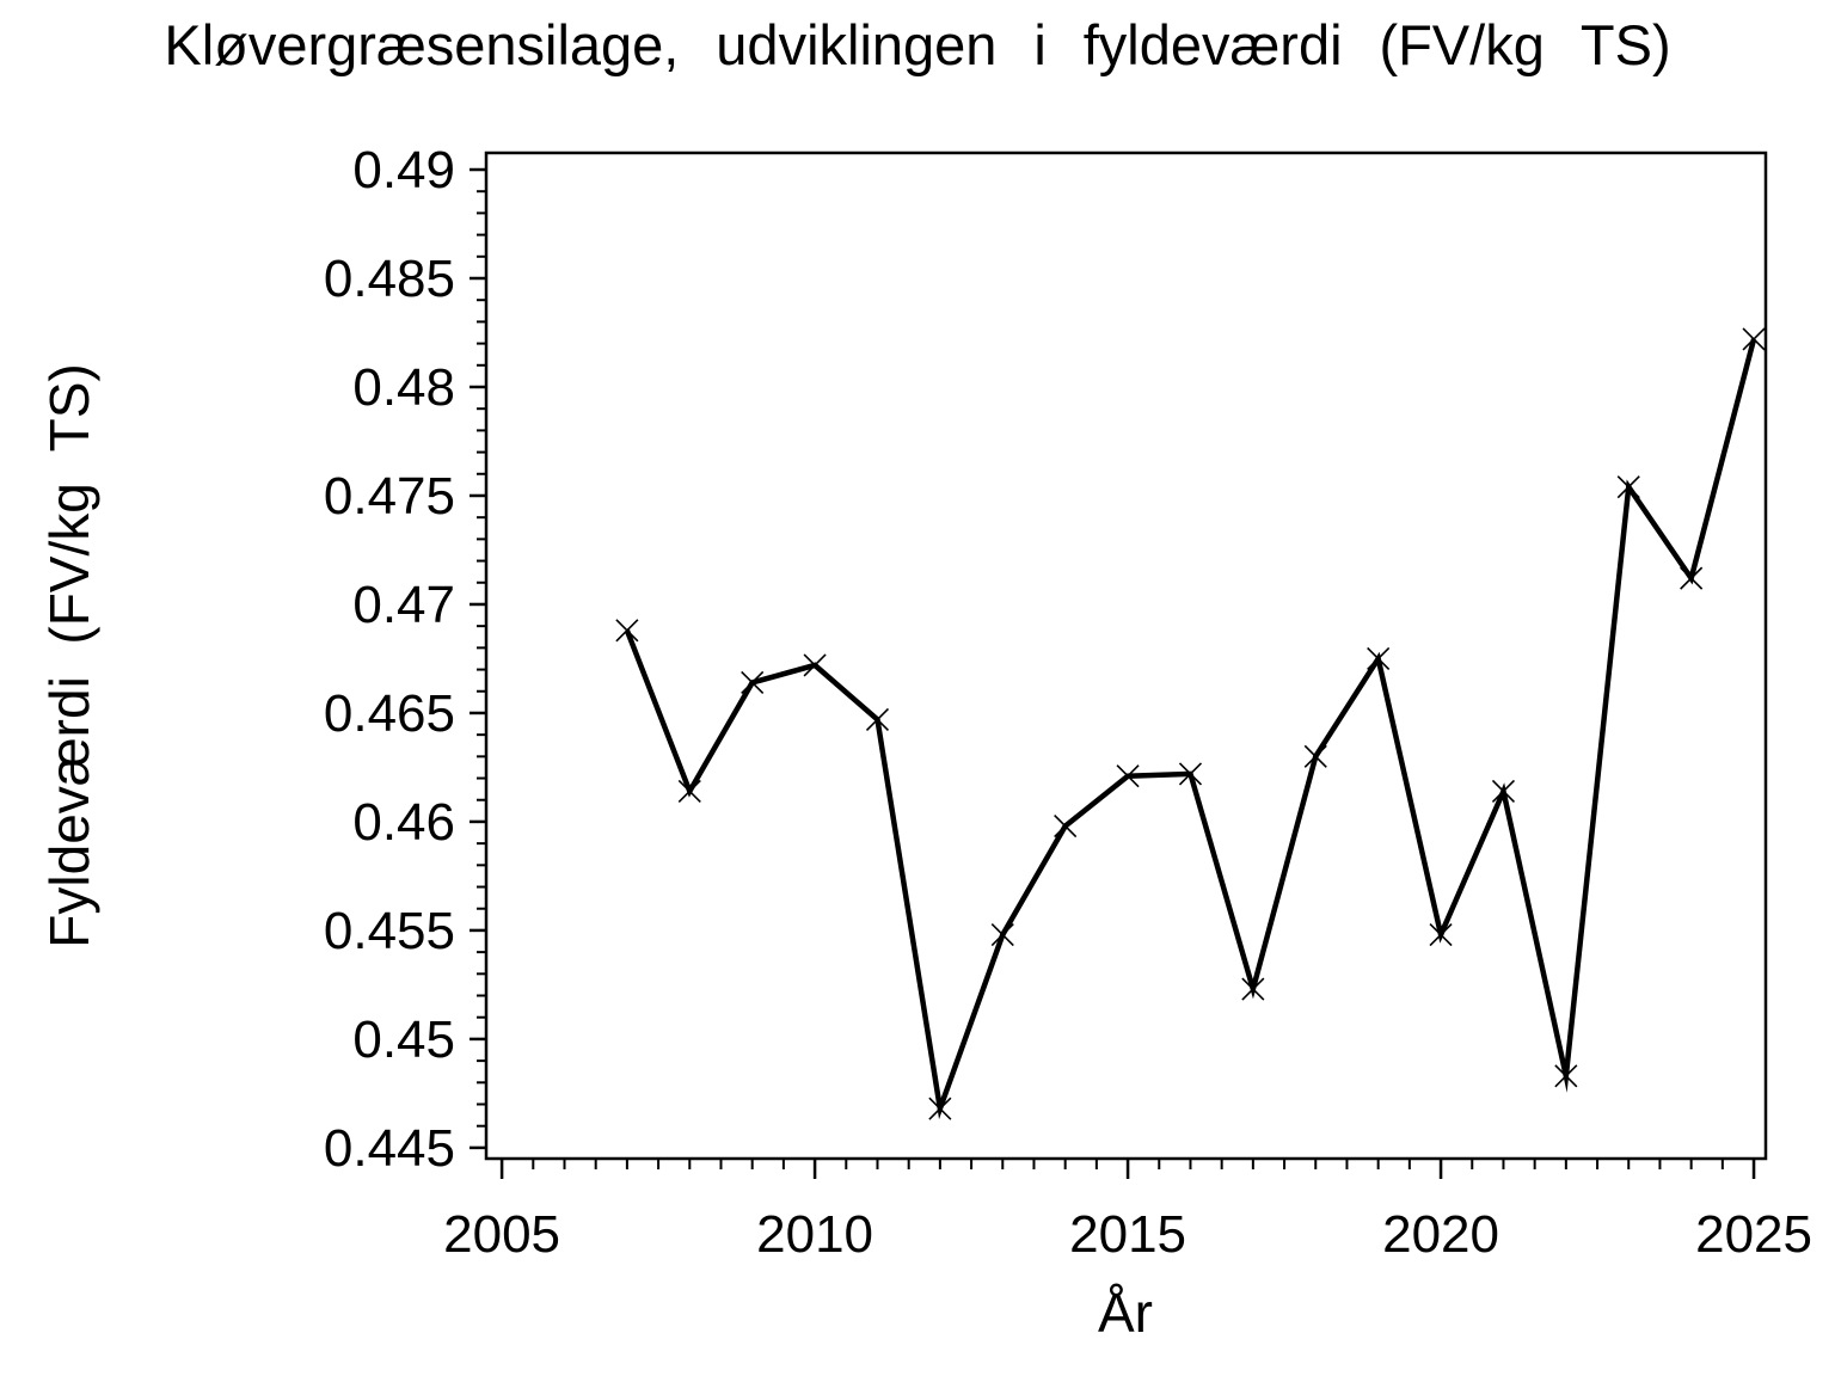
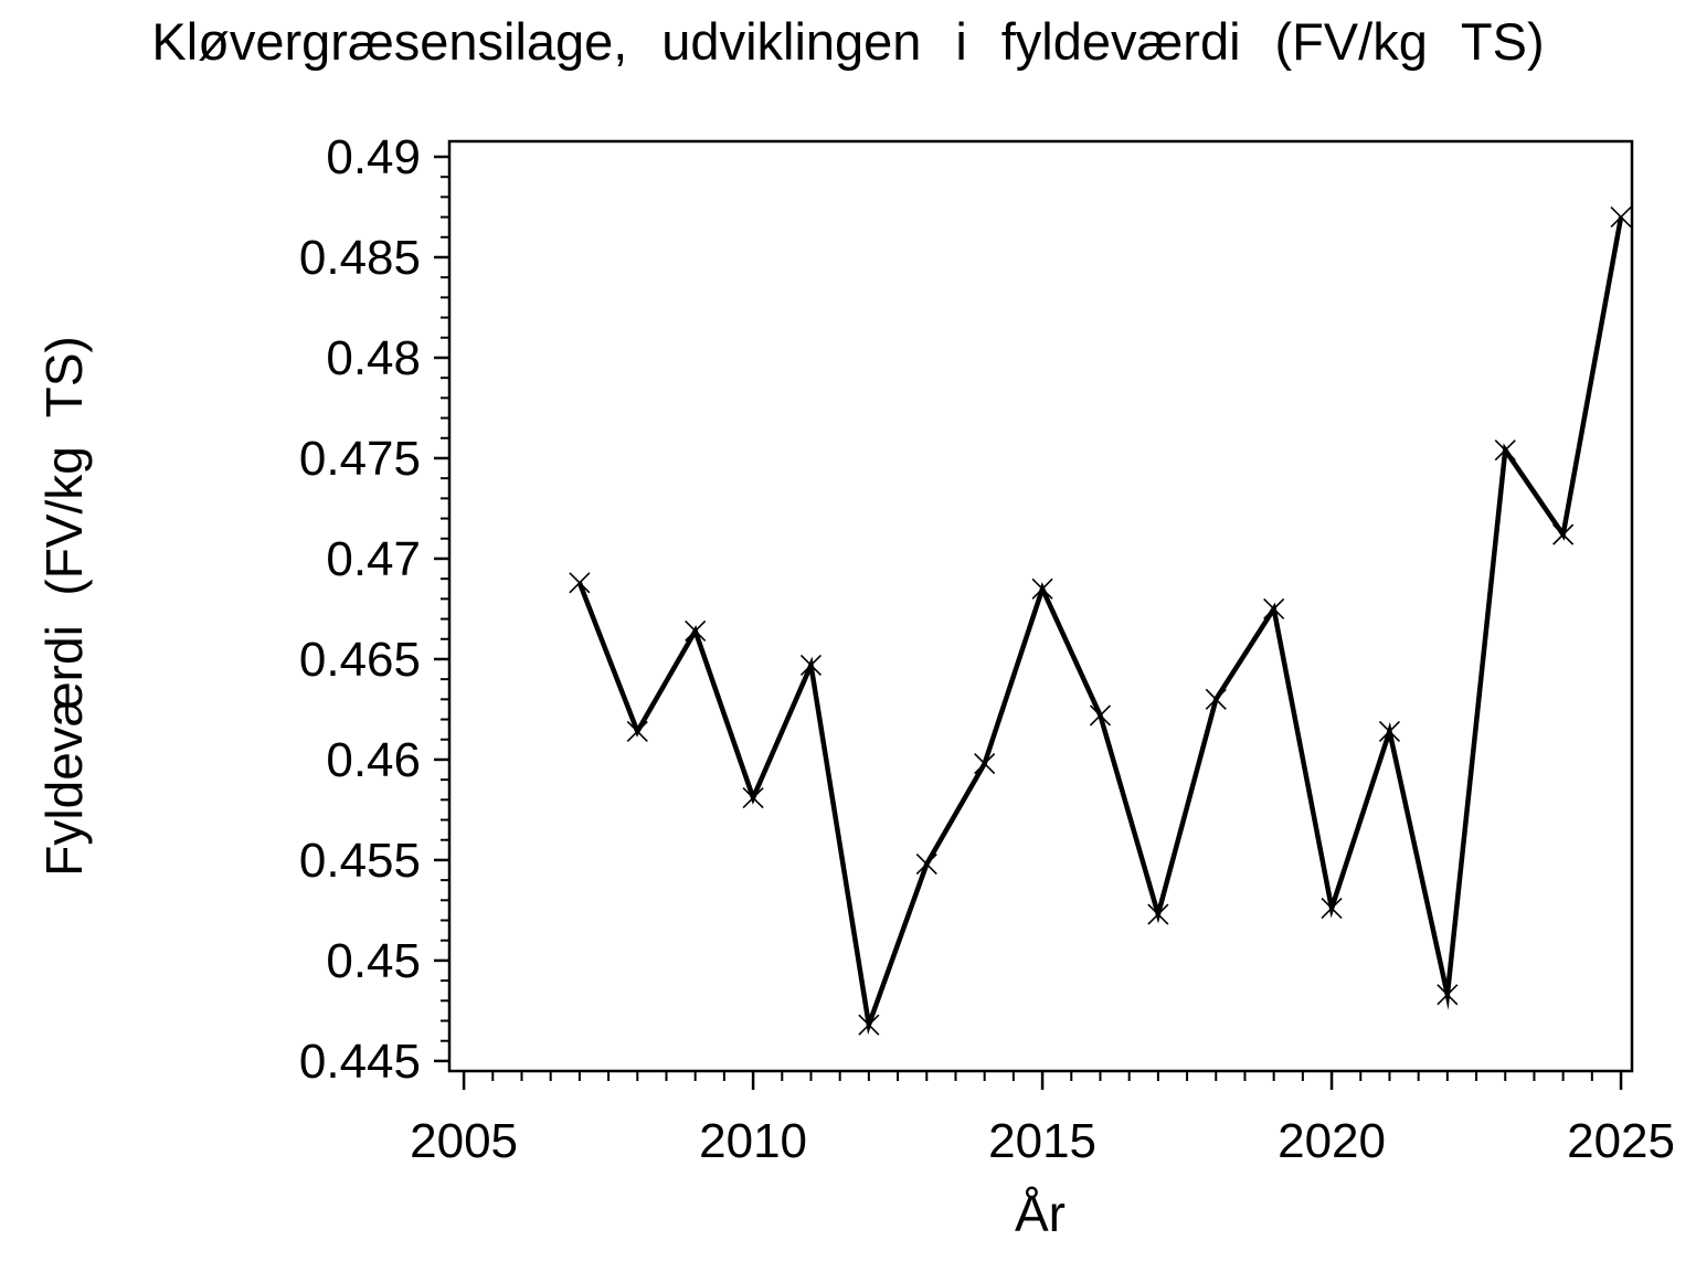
2010: 0.4672 -> 0.4581
2015: 0.4621 -> 0.4685
2020: 0.4548 -> 0.4526
2025: 0.4822 -> 0.4870
